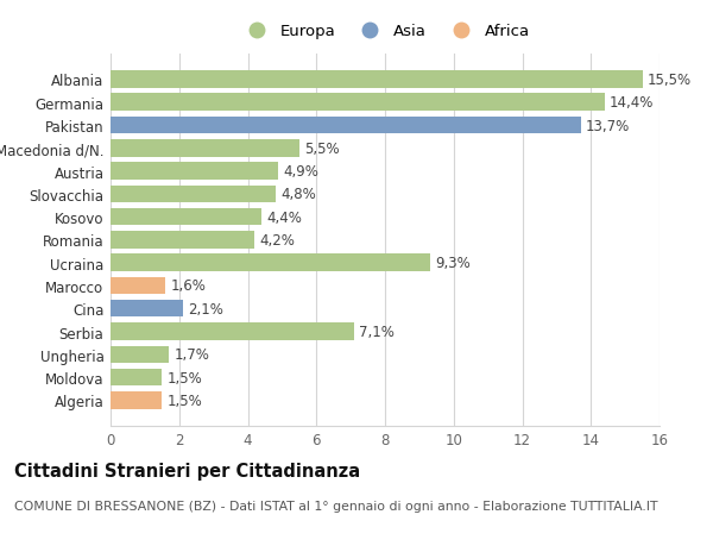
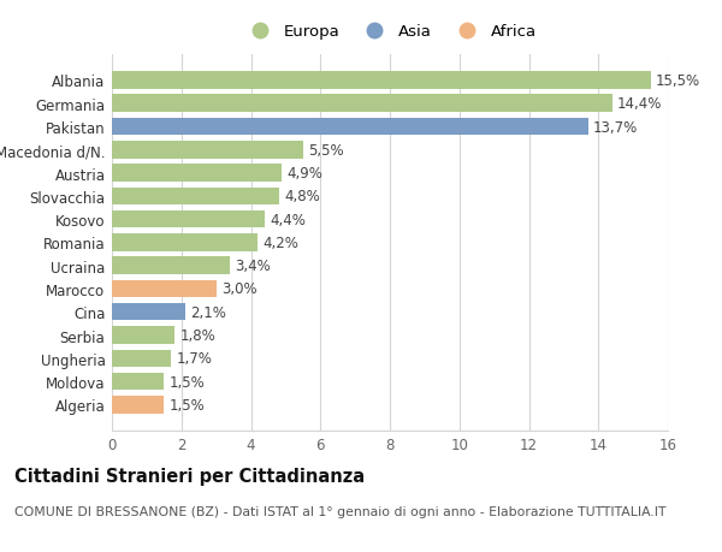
Ucraina: 9,3% -> 3,4%
Marocco: 1,6% -> 3,0%
Serbia: 7,1% -> 1,8%
